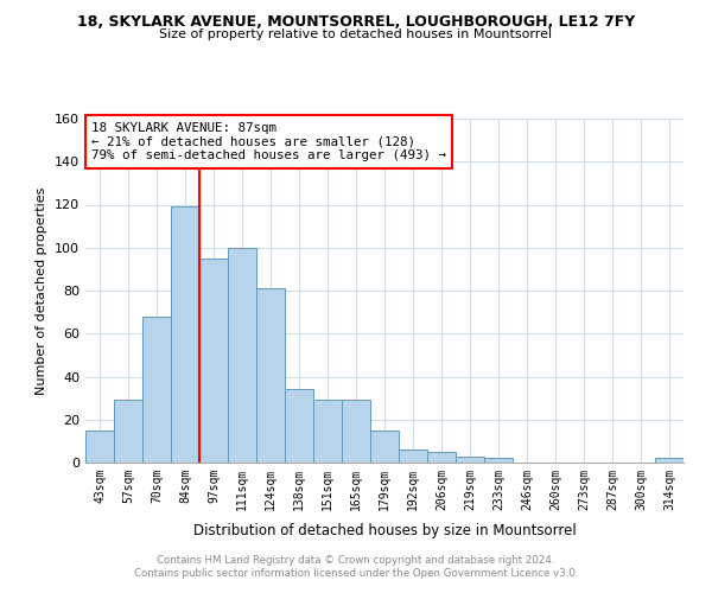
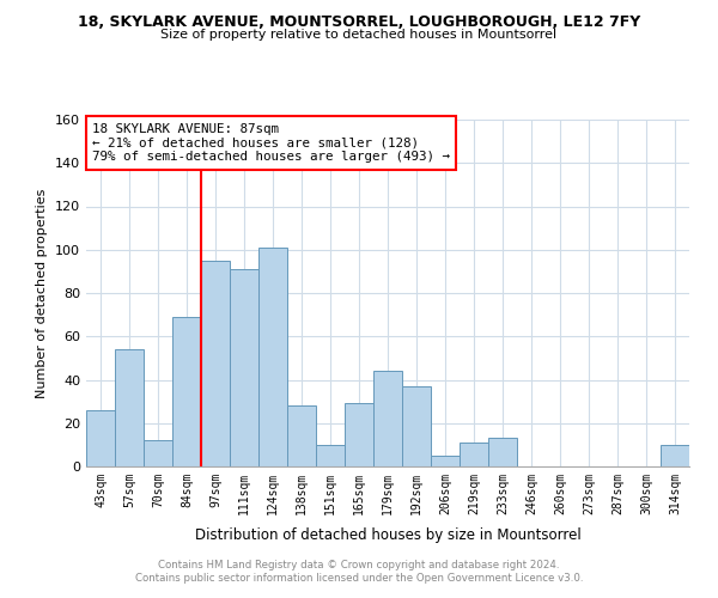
43sqm: 15 -> 26
57sqm: 29 -> 54
70sqm: 68 -> 12
84sqm: 119 -> 69
111sqm: 100 -> 91
124sqm: 81 -> 101
138sqm: 34 -> 28
151sqm: 29 -> 10
179sqm: 15 -> 44
192sqm: 6 -> 37
219sqm: 3 -> 11
233sqm: 2 -> 13
314sqm: 2 -> 10
